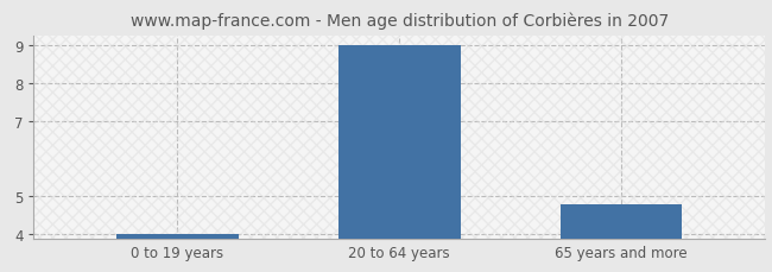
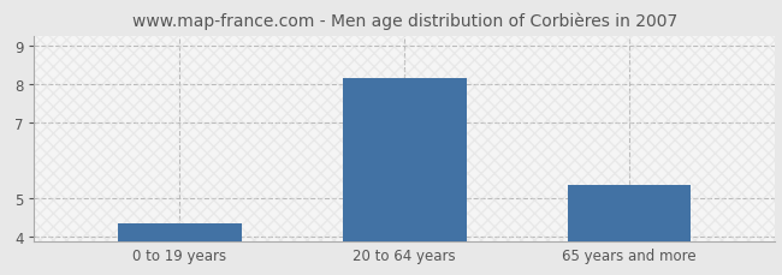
0 to 19 years: 4.02 -> 4.35
20 to 64 years: 9.00 -> 8.15
65 years and more: 4.78 -> 5.35
